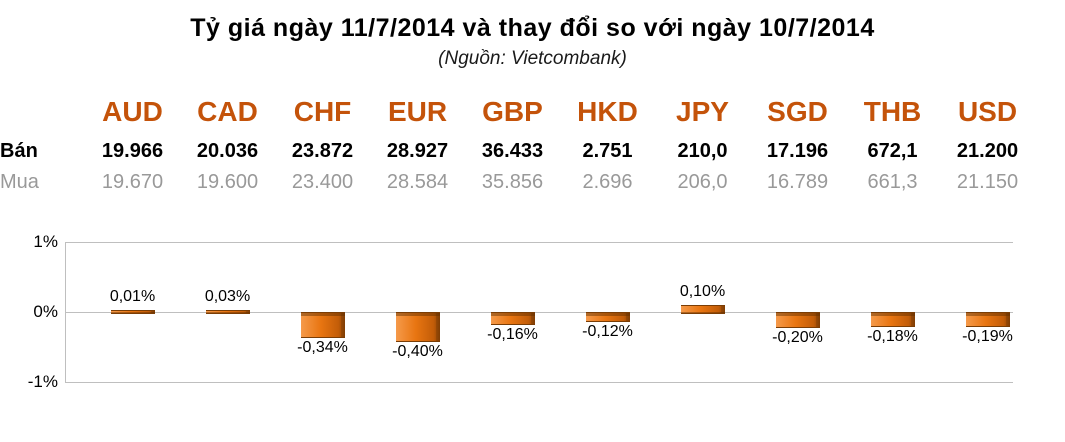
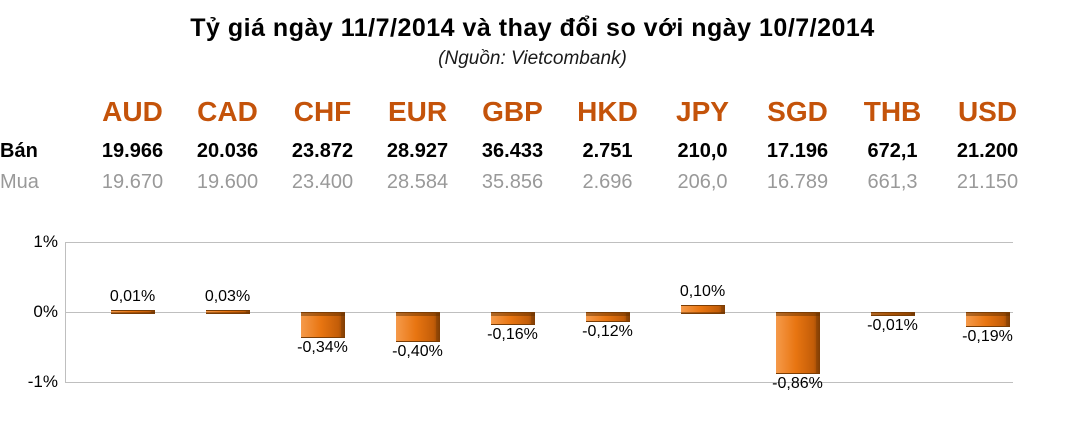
SGD: -0,20% -> -0,86%
THB: -0,18% -> -0,01%
